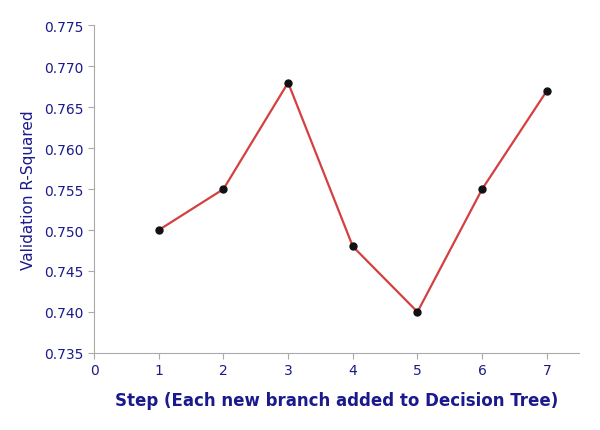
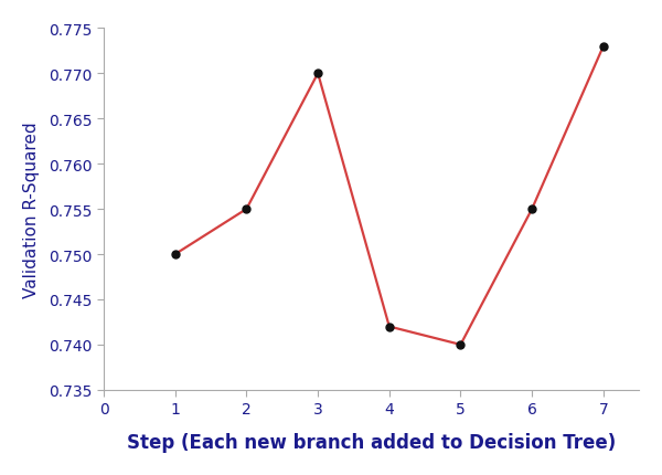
3: 0.768 -> 0.770
4: 0.748 -> 0.742
7: 0.767 -> 0.773
